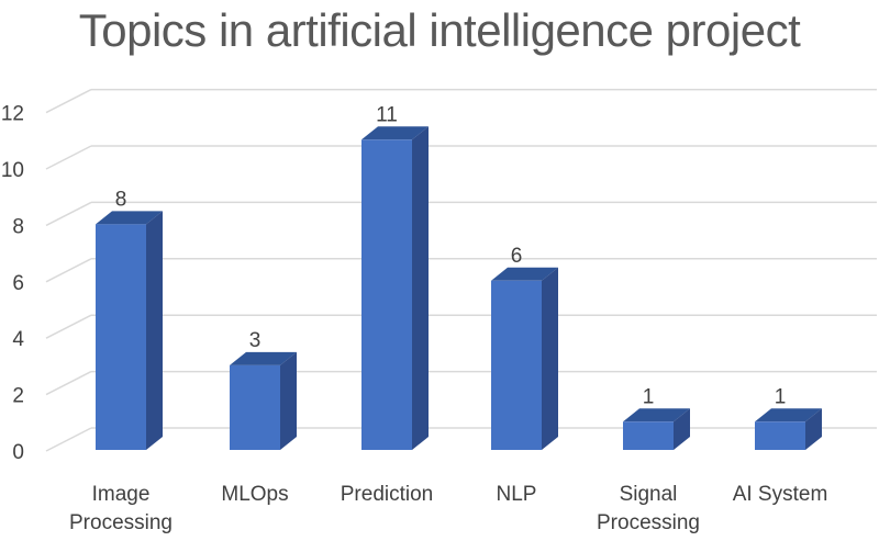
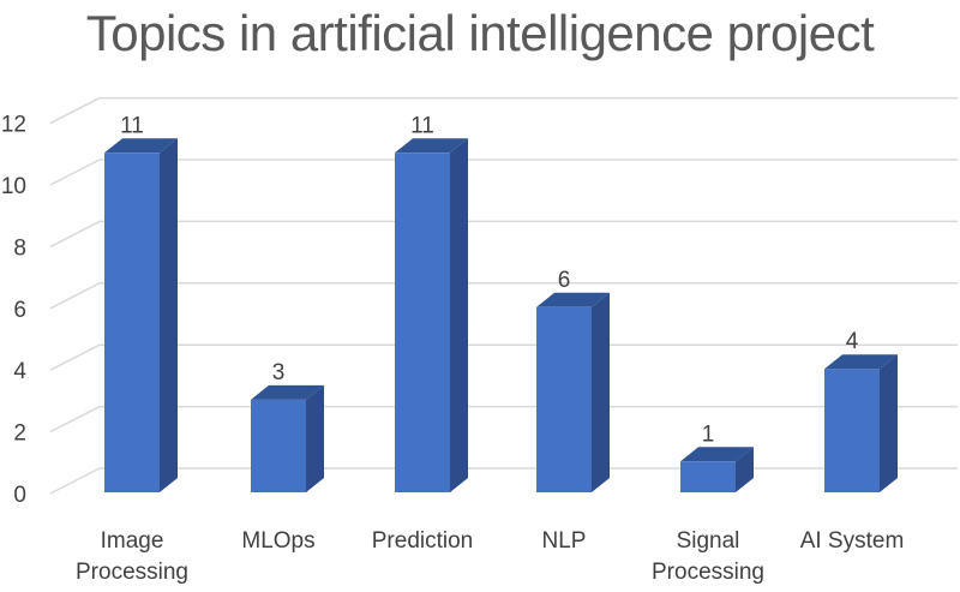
Image Processing: 8 -> 11
AI System: 1 -> 4
